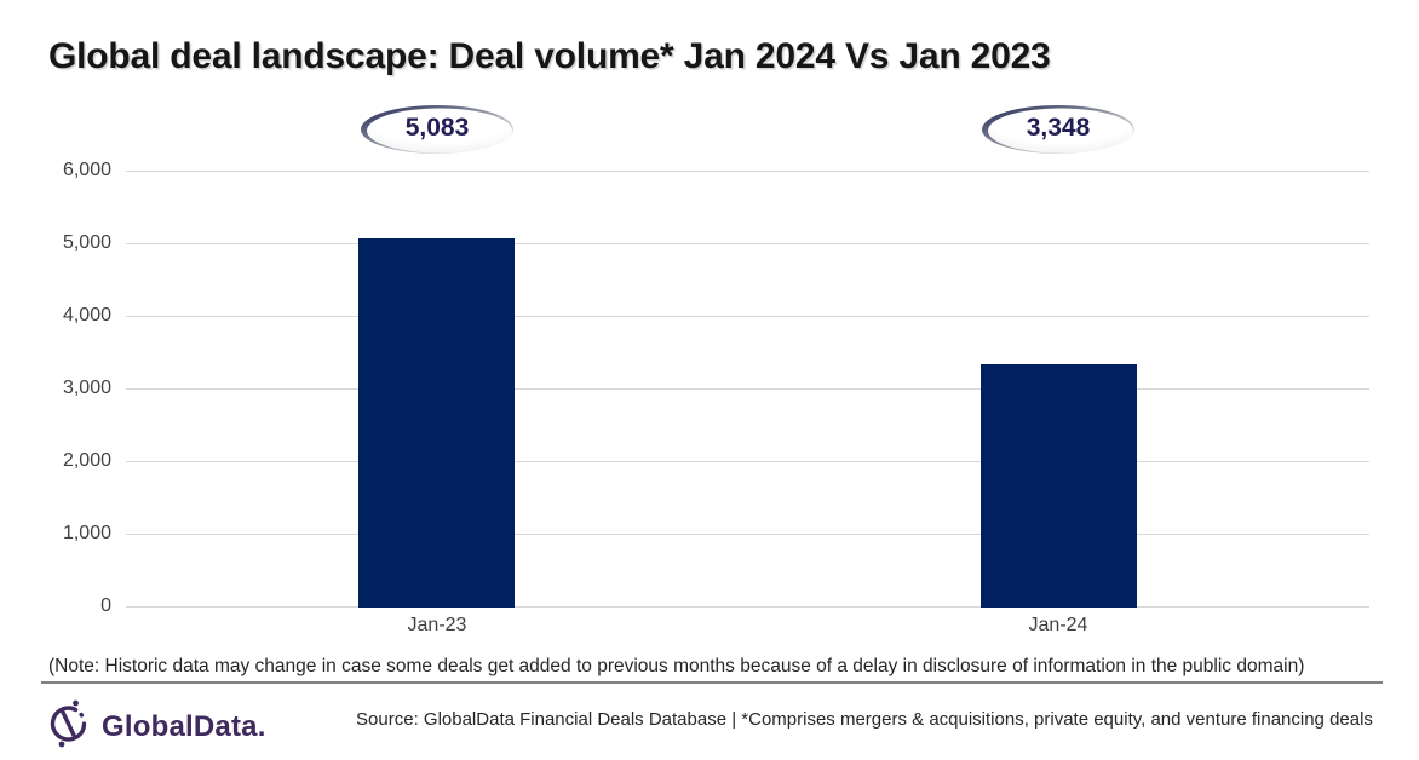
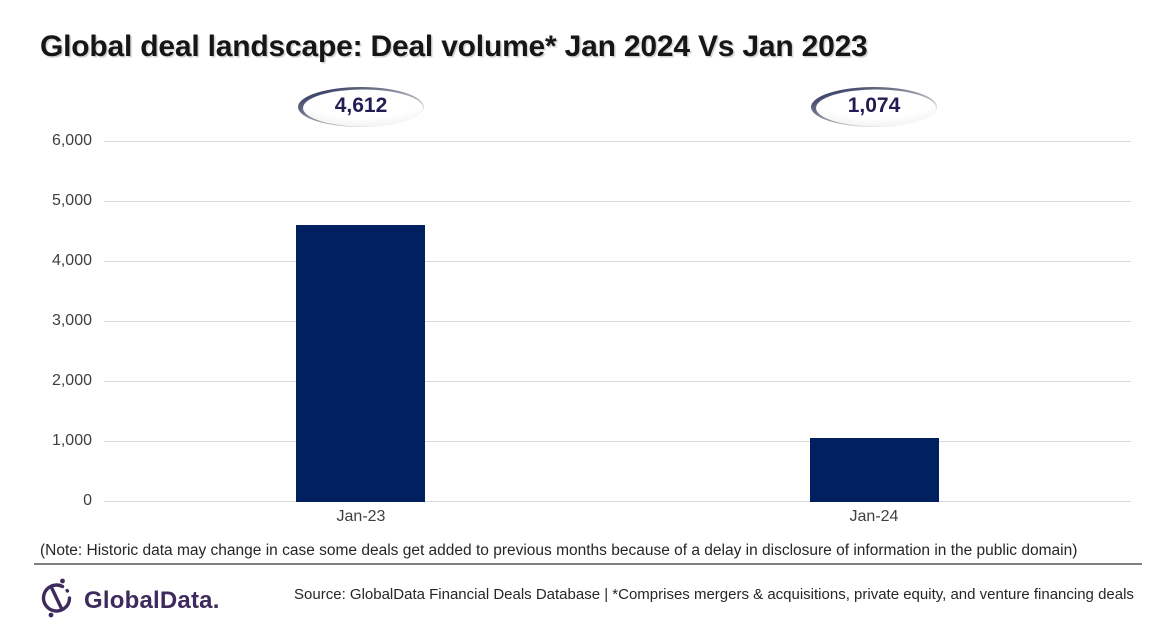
Jan-23: 5,083 -> 4,612
Jan-24: 3,348 -> 1,074
